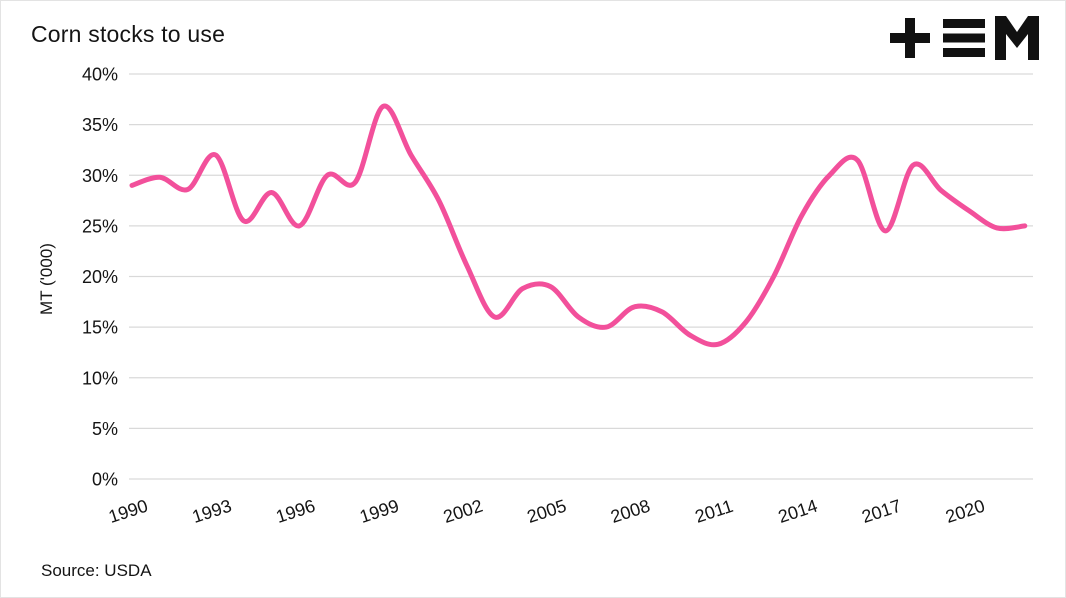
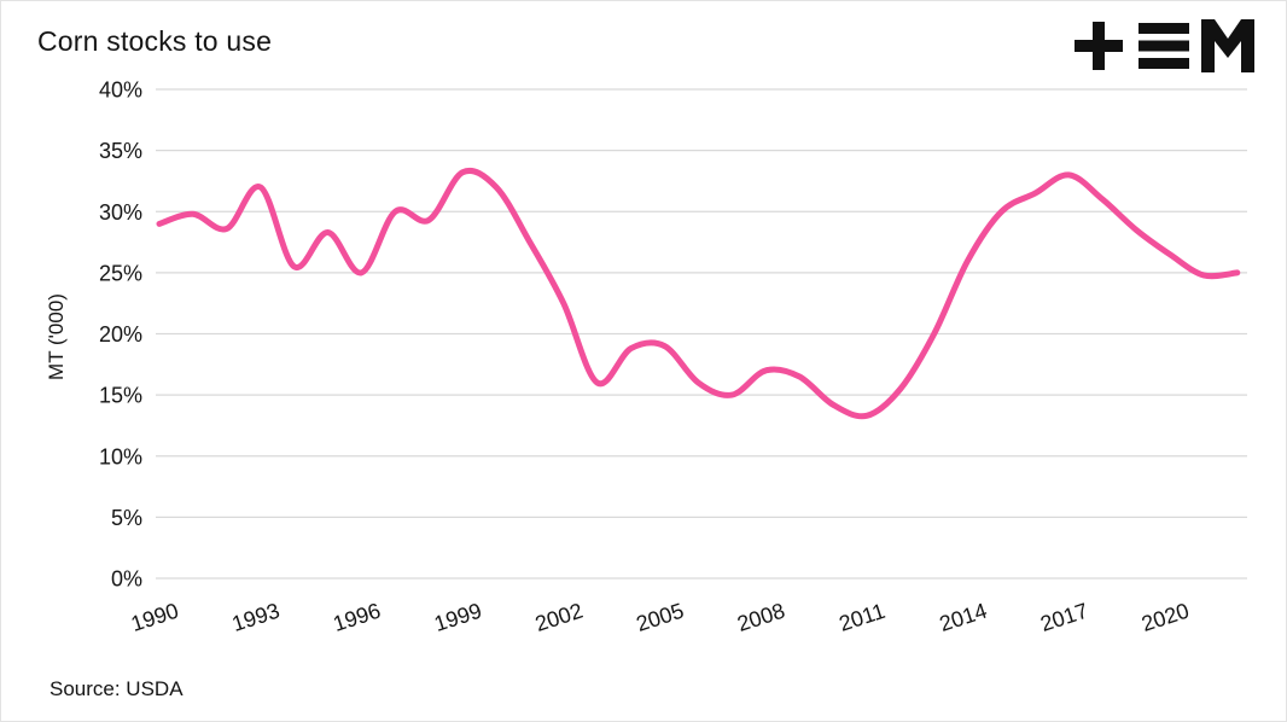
1999: 36.8% -> 33.2%
2002: 21.1% -> 22.5%
2017: 24.5% -> 33.0%
